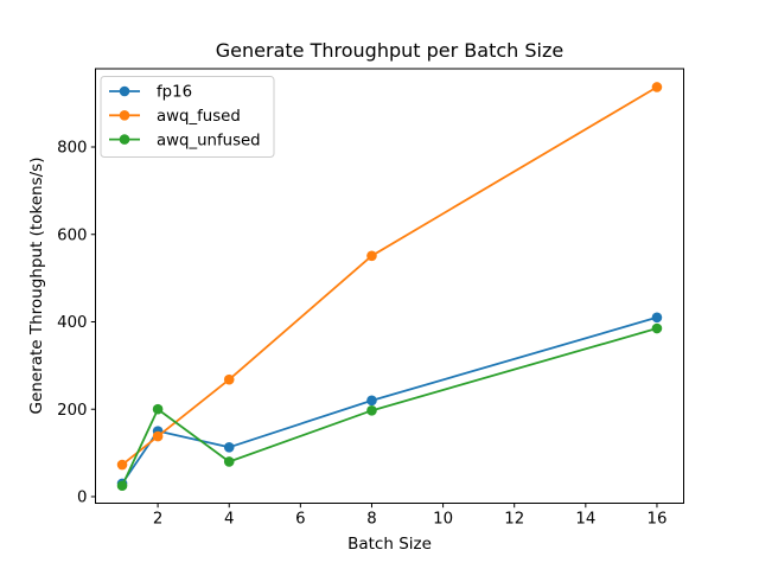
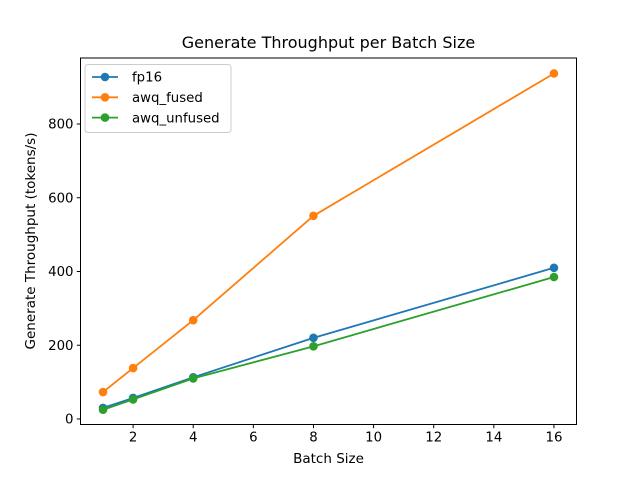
fp16/2: 150 -> 60
awq_unfused/2: 200 -> 50
awq_unfused/4: 80 -> 110
